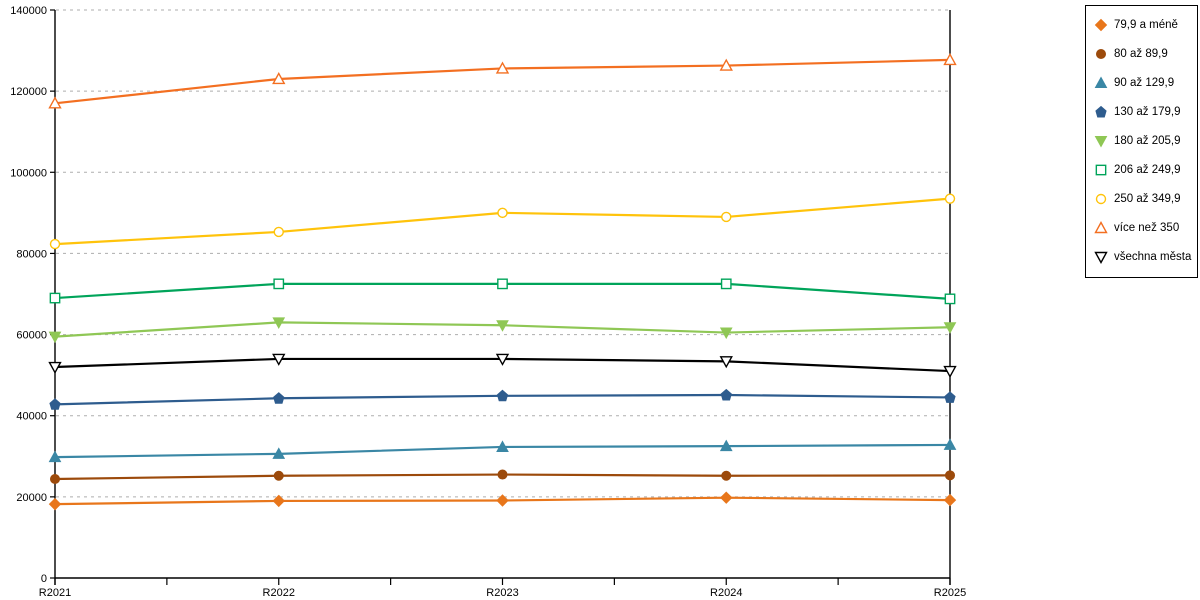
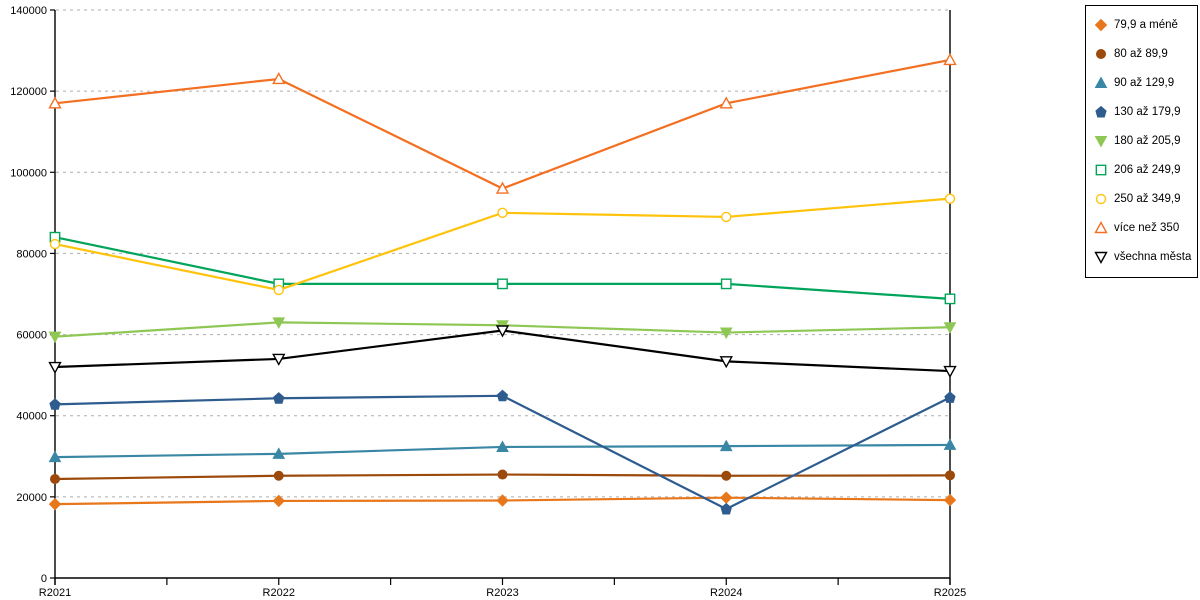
206 až 249,9/R2021: 69000 -> 84000
250 až 349,9/R2022: 85000 -> 71000
více než 350/R2023: 126000 -> 96000
všechna města/R2023: 54000 -> 61000
130 až 179,9/R2024: 45000 -> 17000
více než 350/R2024: 126000 -> 117000
